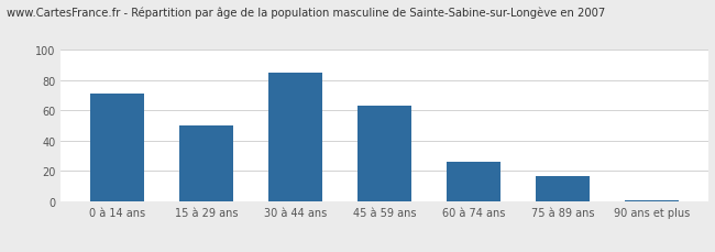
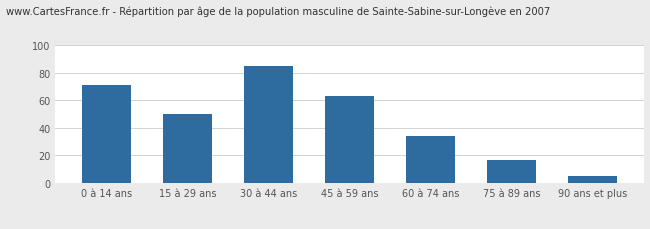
60 à 74 ans: 26 -> 34
90 ans et plus: 1 -> 5
